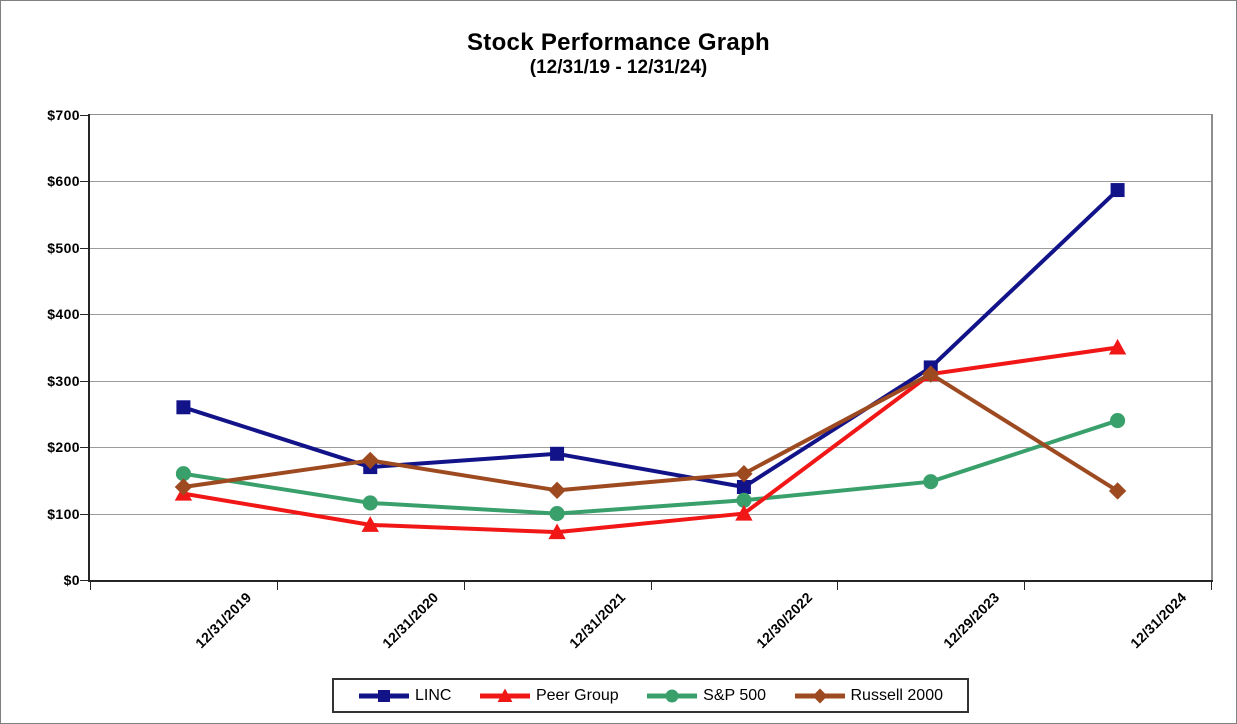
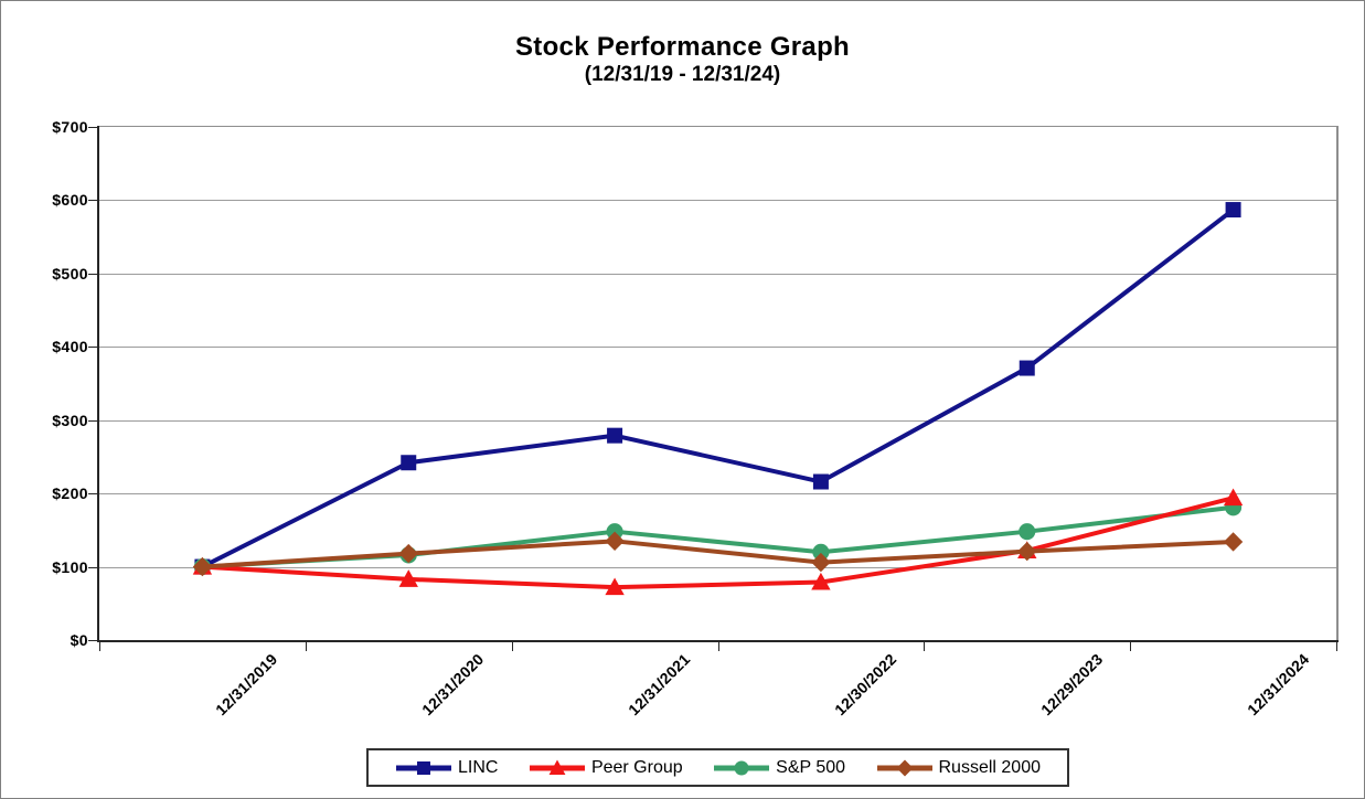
LINC/12/31/2019: $260 -> $100
Peer Group/12/31/2019: $130 -> $100
S&P 500/12/31/2019: $160 -> $100
Russell 2000/12/31/2019: $140 -> $100
LINC/12/31/2020: $170 -> $240
Russell 2000/12/31/2020: $180 -> $120
LINC/12/31/2021: $190 -> $280
S&P 500/12/31/2021: $100 -> $150
LINC/12/30/2022: $140 -> $220
Peer Group/12/30/2022: $100 -> $80
Russell 2000/12/30/2022: $160 -> $110
LINC/12/29/2023: $320 -> $370
Peer Group/12/29/2023: $310 -> $120
Russell 2000/12/29/2023: $310 -> $120
Peer Group/12/31/2024: $350 -> $190
S&P 500/12/31/2024: $240 -> $180
